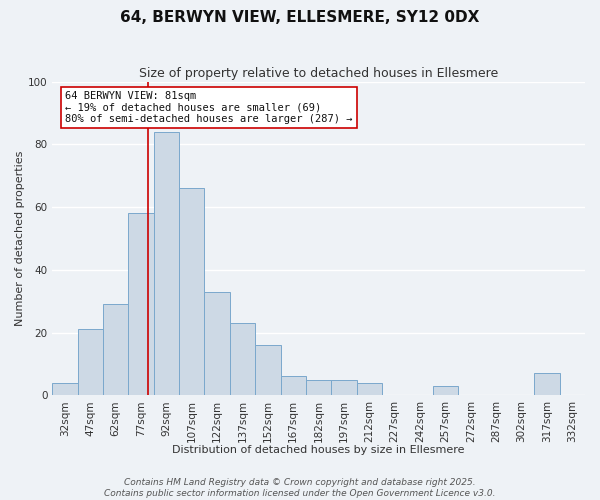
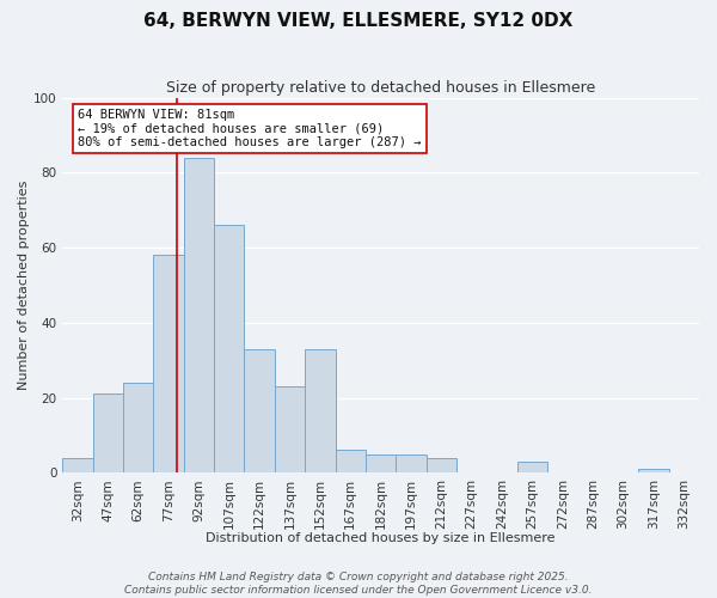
62sqm: 29 -> 24
152sqm: 16 -> 33
317sqm: 7 -> 1
